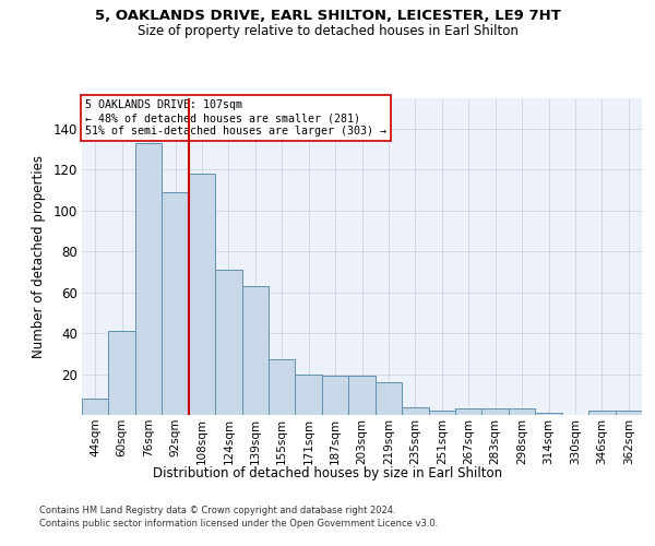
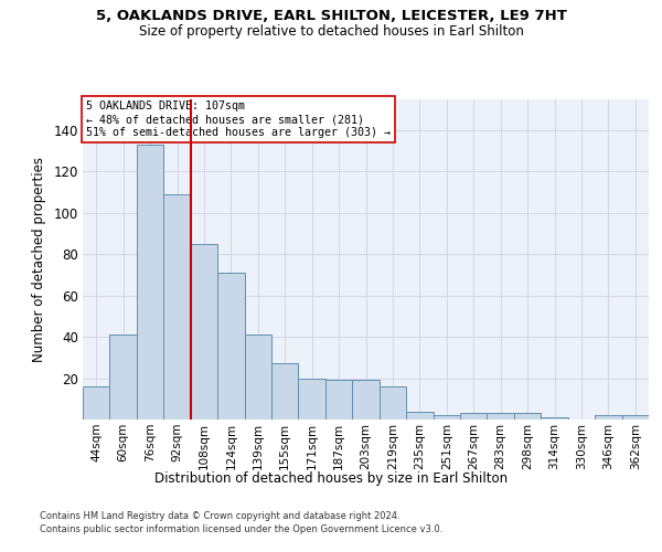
44sqm: 8 -> 16
108sqm: 118 -> 85
139sqm: 63 -> 41
